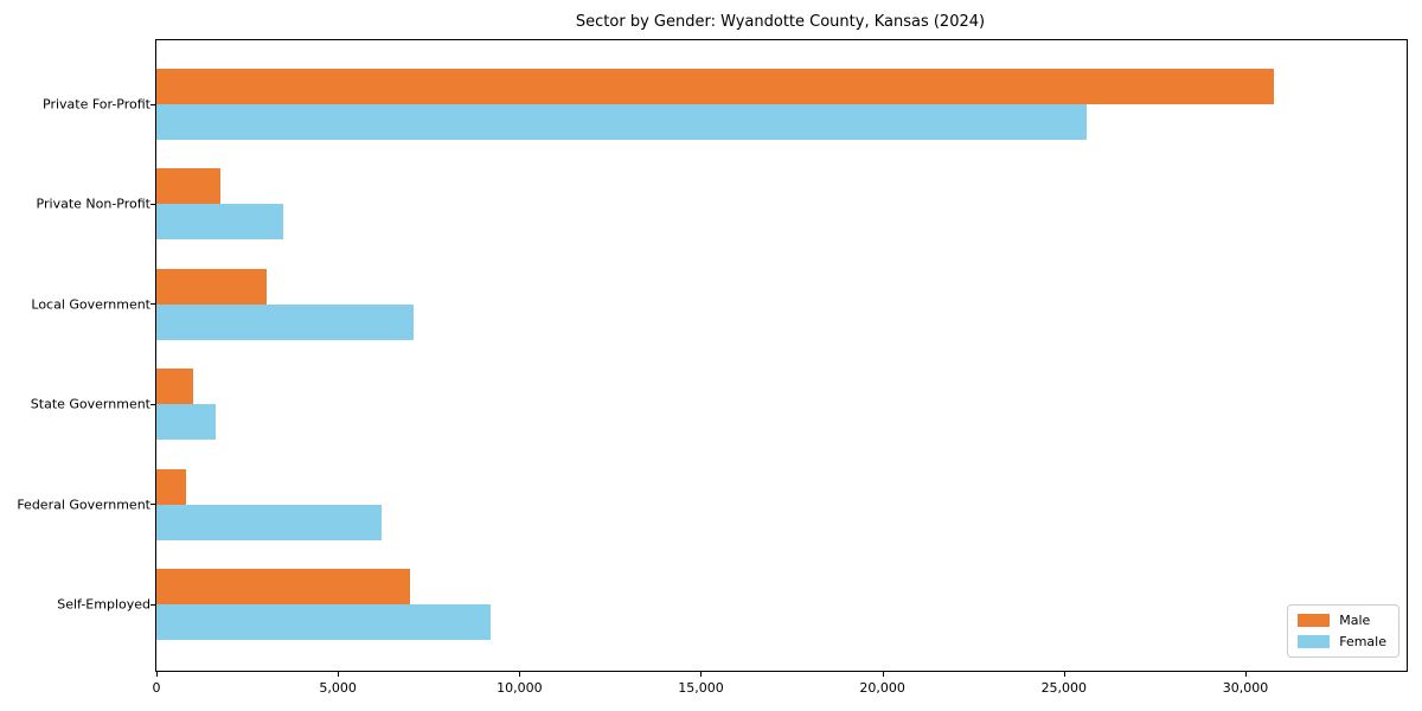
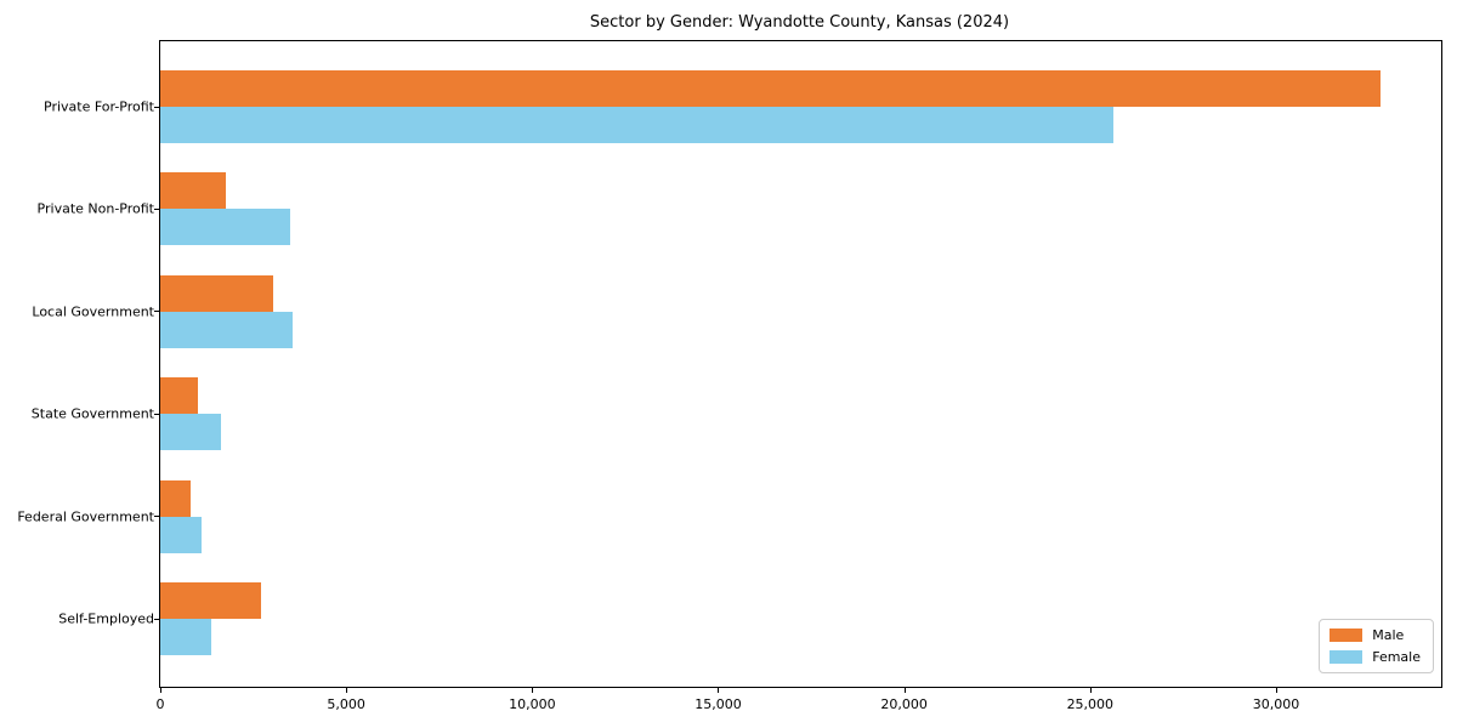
Male/Private For-Profit: 30800 -> 32800
Female/Local Government: 7100 -> 3600
Female/Federal Government: 6200 -> 1100
Male/Self-Employed: 7000 -> 2700
Female/Self-Employed: 9200 -> 1400
